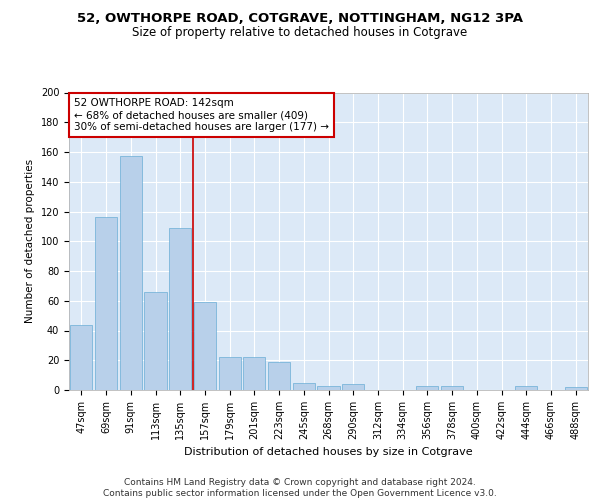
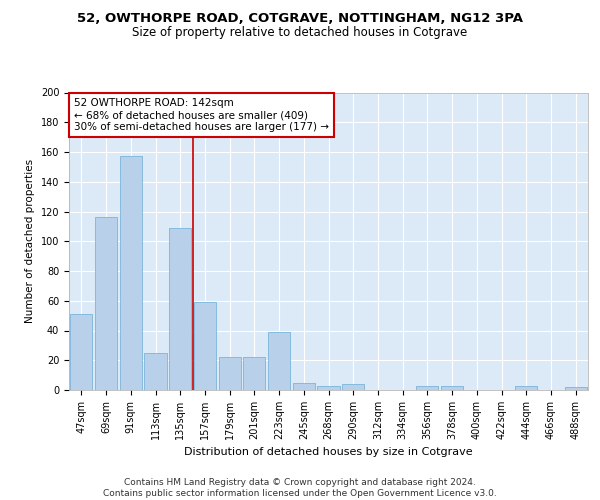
47sqm: 44 -> 51
113sqm: 66 -> 25
223sqm: 19 -> 39
